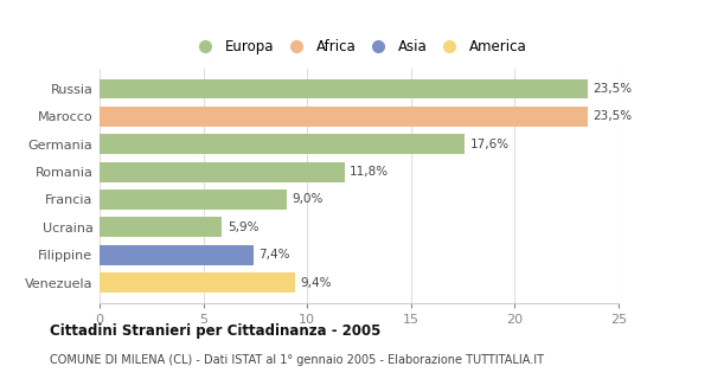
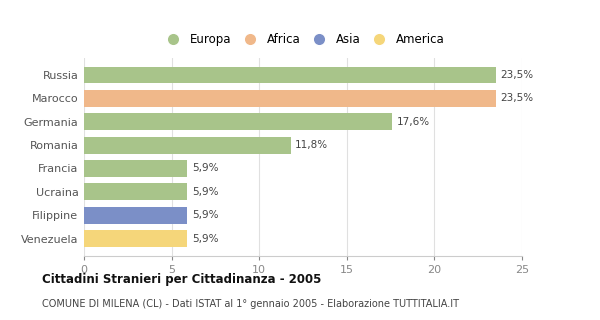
Francia: 9,0% -> 5,9%
Filippine: 7,4% -> 5,9%
Venezuela: 9,4% -> 5,9%
